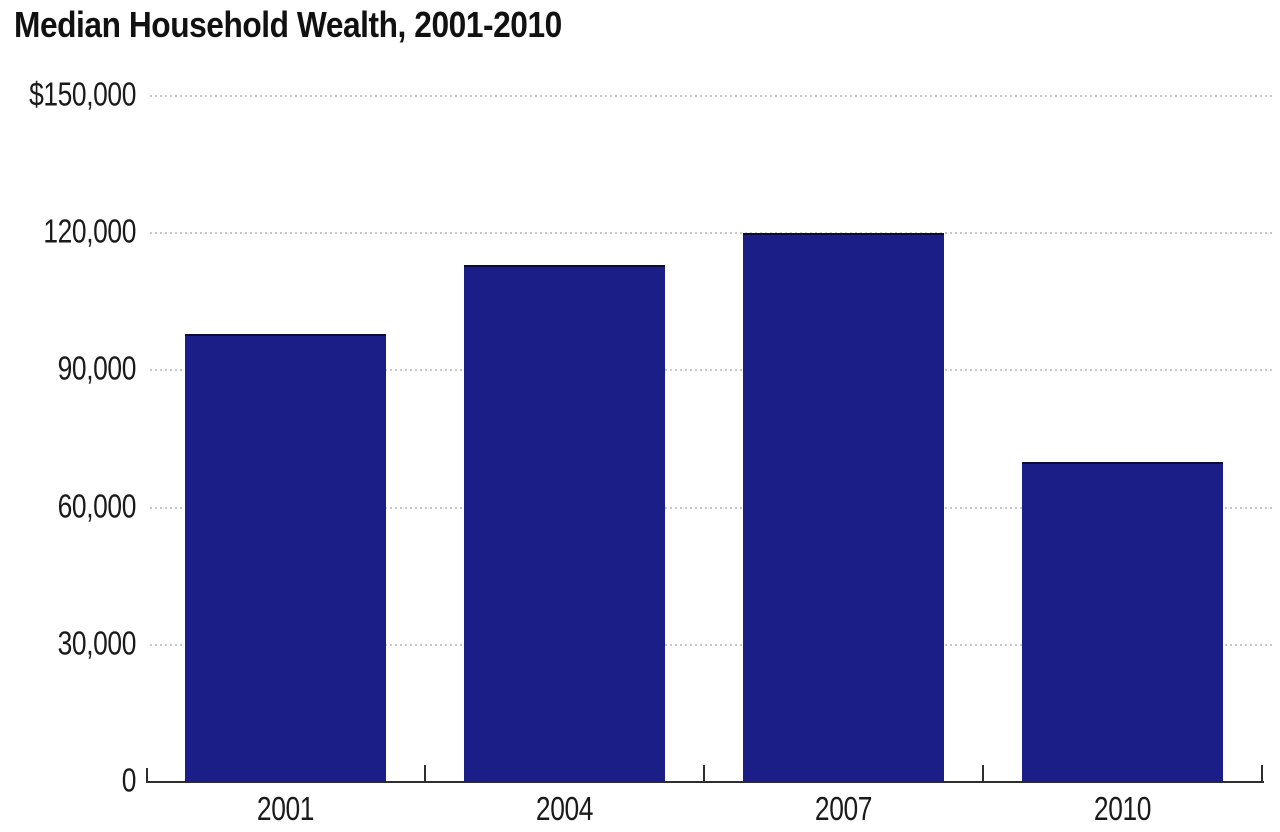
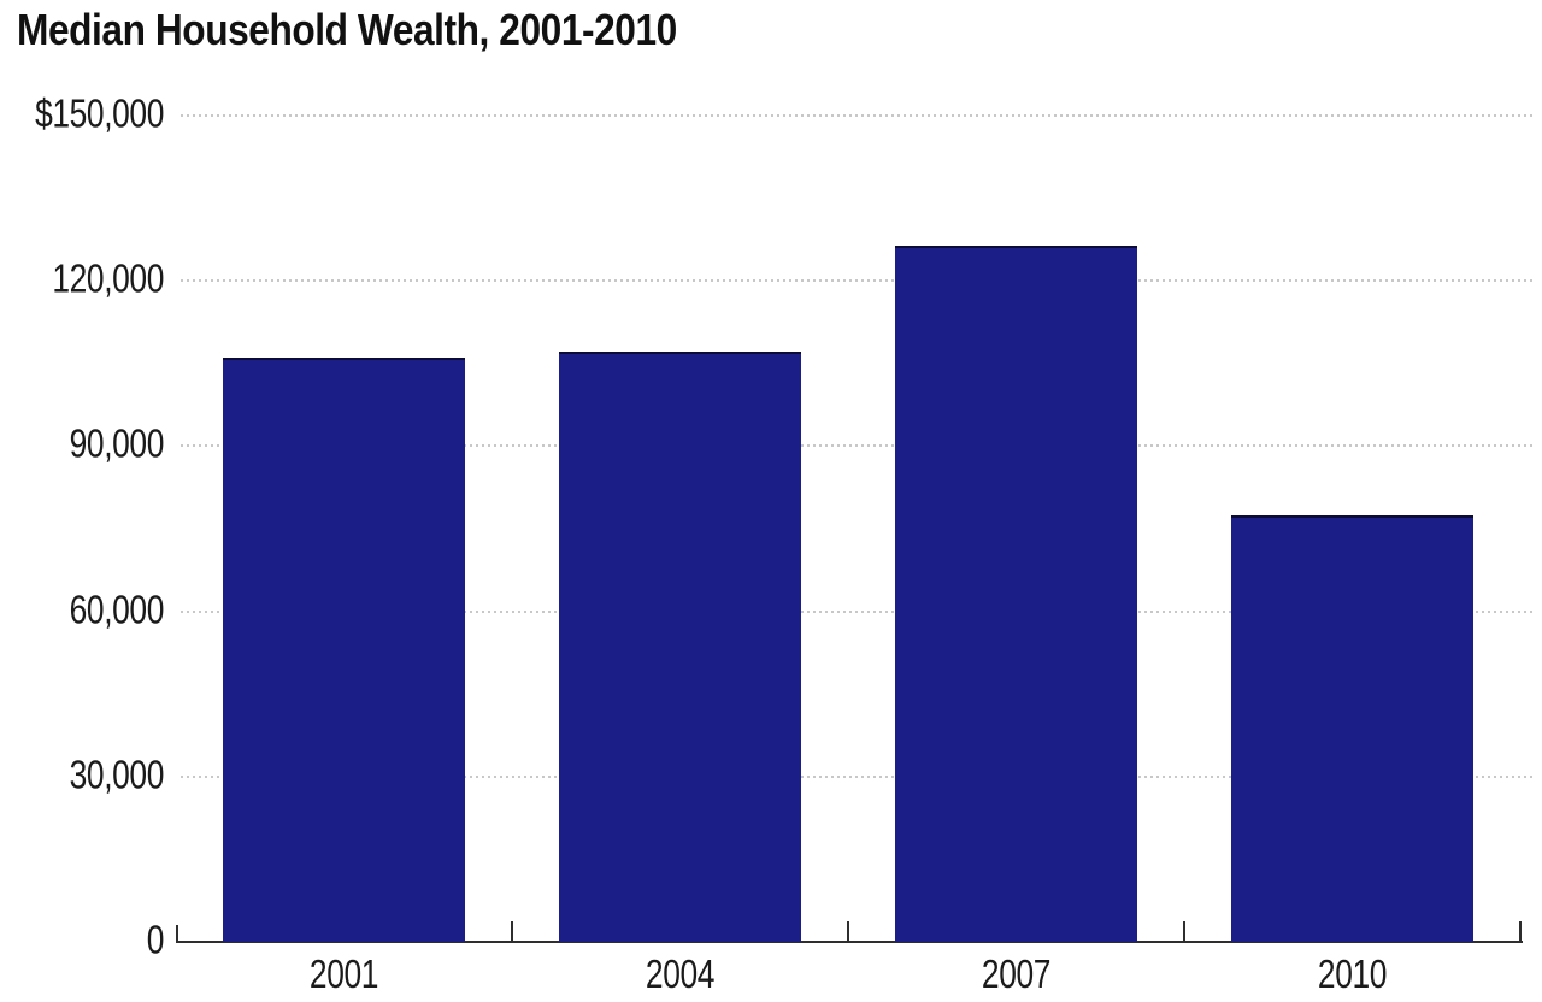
2001: $98000 -> $106000
2004: $113000 -> $107000
2007: $120000 -> $126000
2010: $70000 -> $77000
